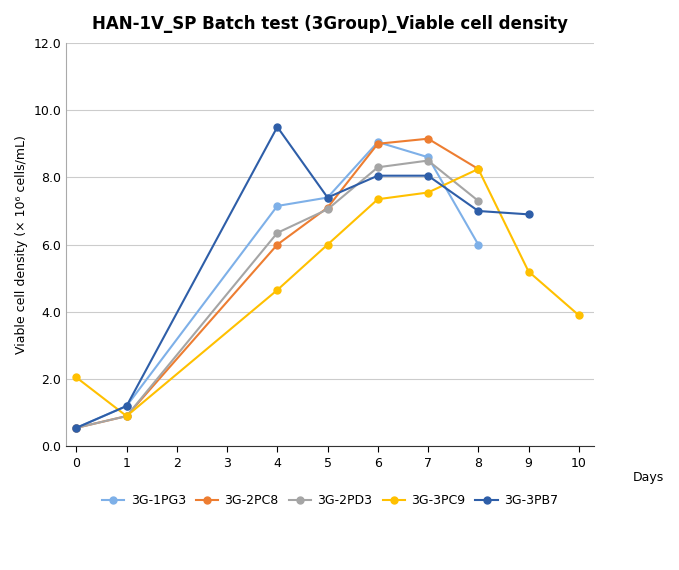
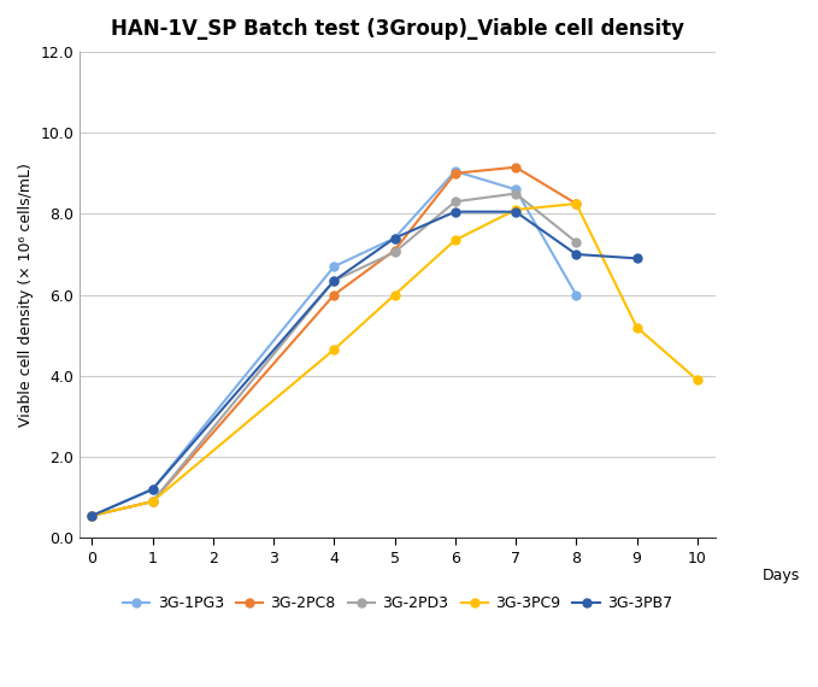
3G-3PC9/0: 2.05 -> 0.55
3G-1PG3/4: 7.15 -> 6.70
3G-3PB7/4: 9.50 -> 6.35
3G-3PC9/7: 7.55 -> 8.10
